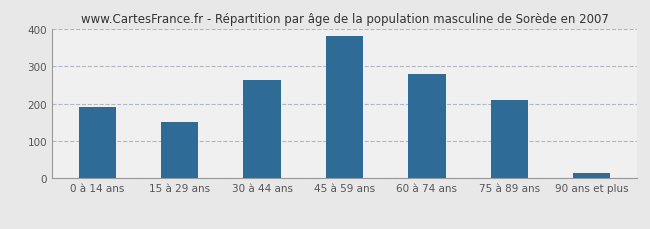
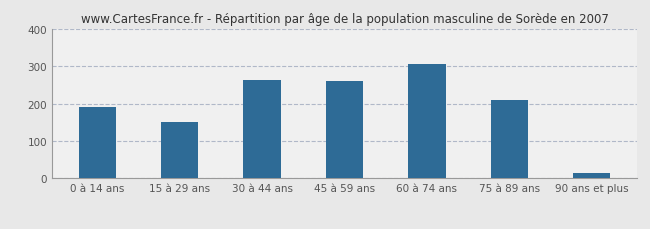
45 à 59 ans: 380 -> 260
60 à 74 ans: 280 -> 307
